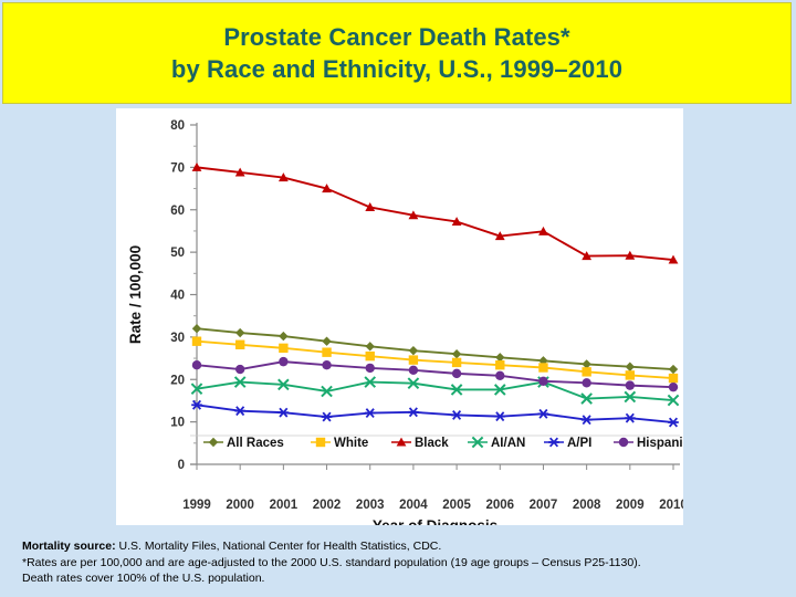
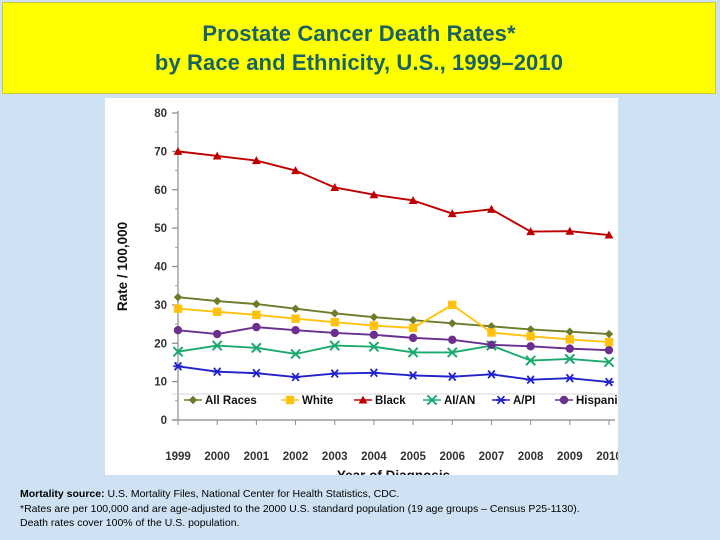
White/2006: 23 -> 30
